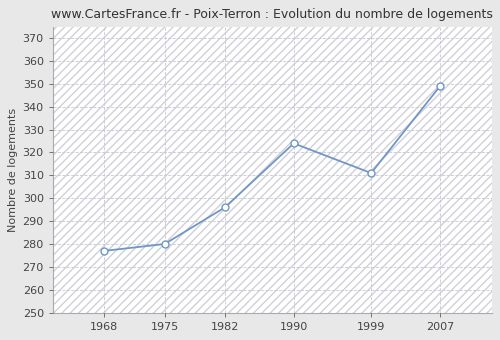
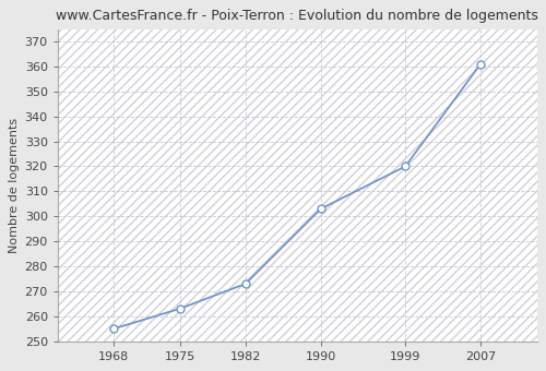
1968: 277 -> 255
1975: 280 -> 263
1982: 296 -> 273
1990: 324 -> 303
1999: 311 -> 320
2007: 349 -> 361
